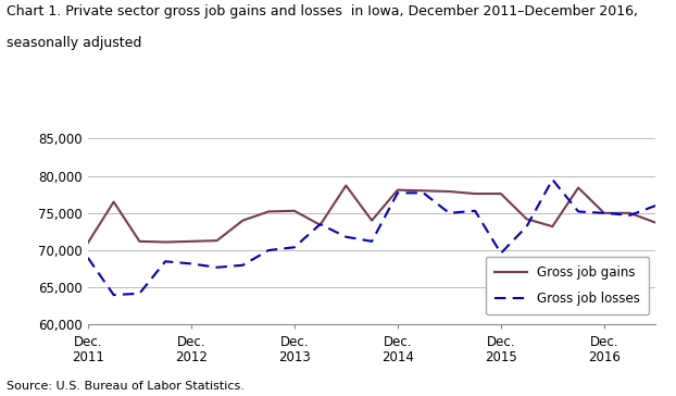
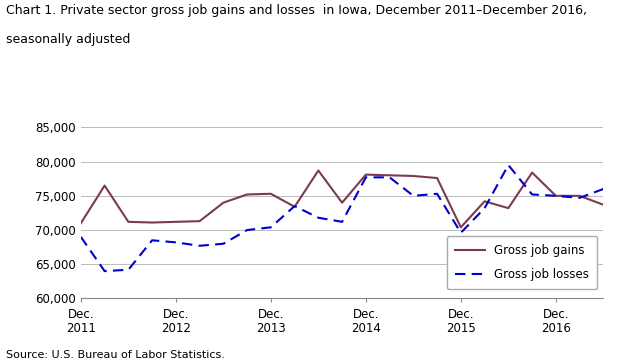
Gross job gains/Dec. 2015: 77,600 -> 70,400
